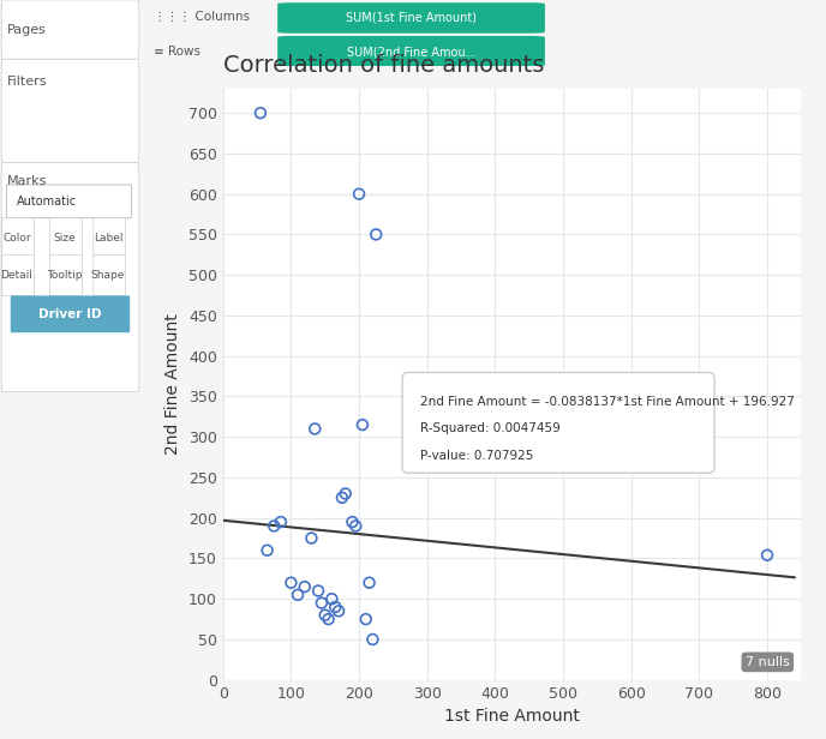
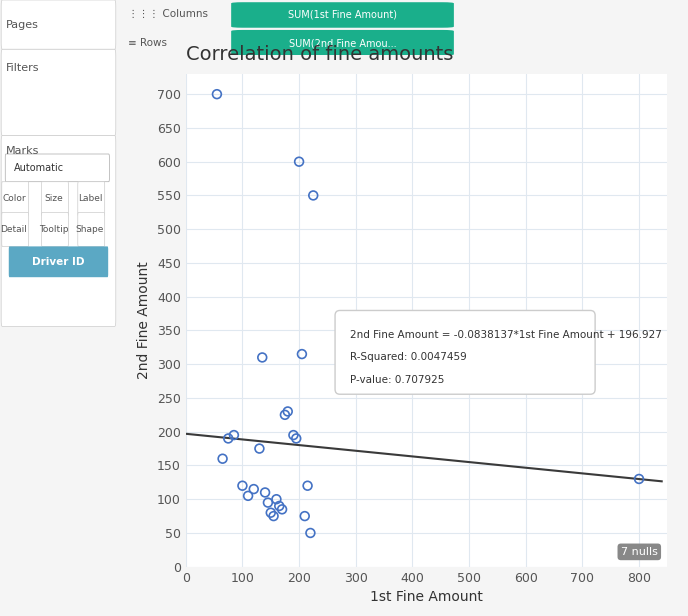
800: 154 -> 130
